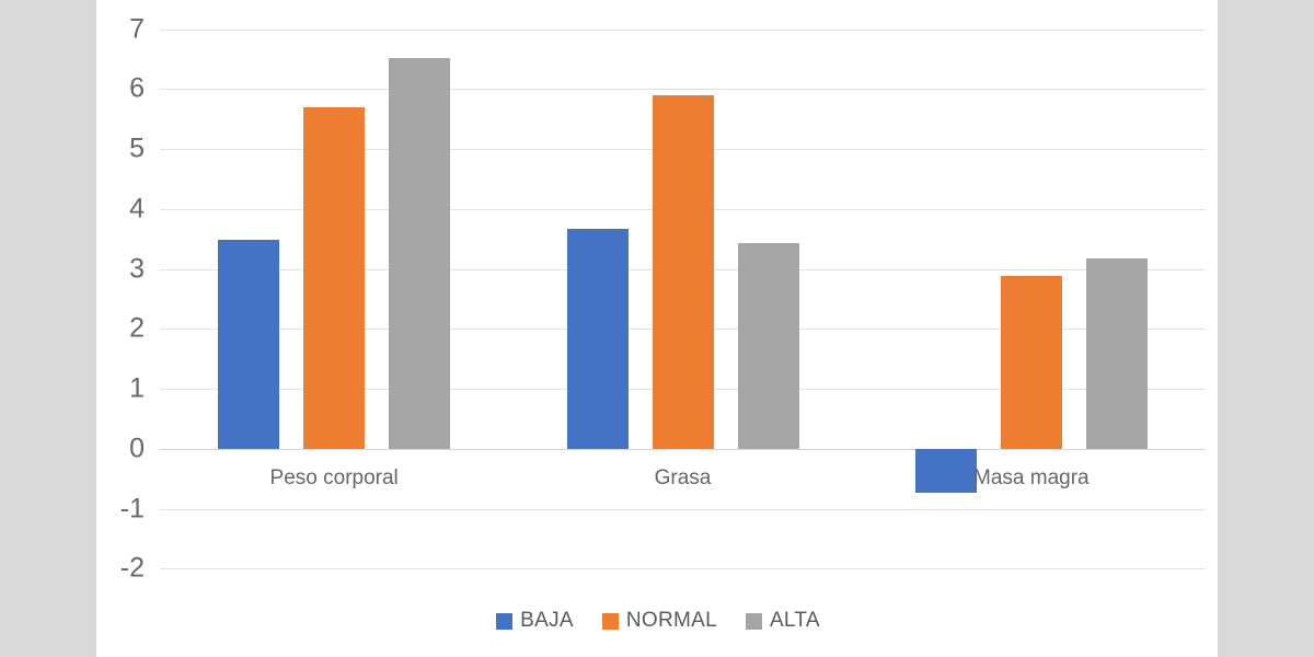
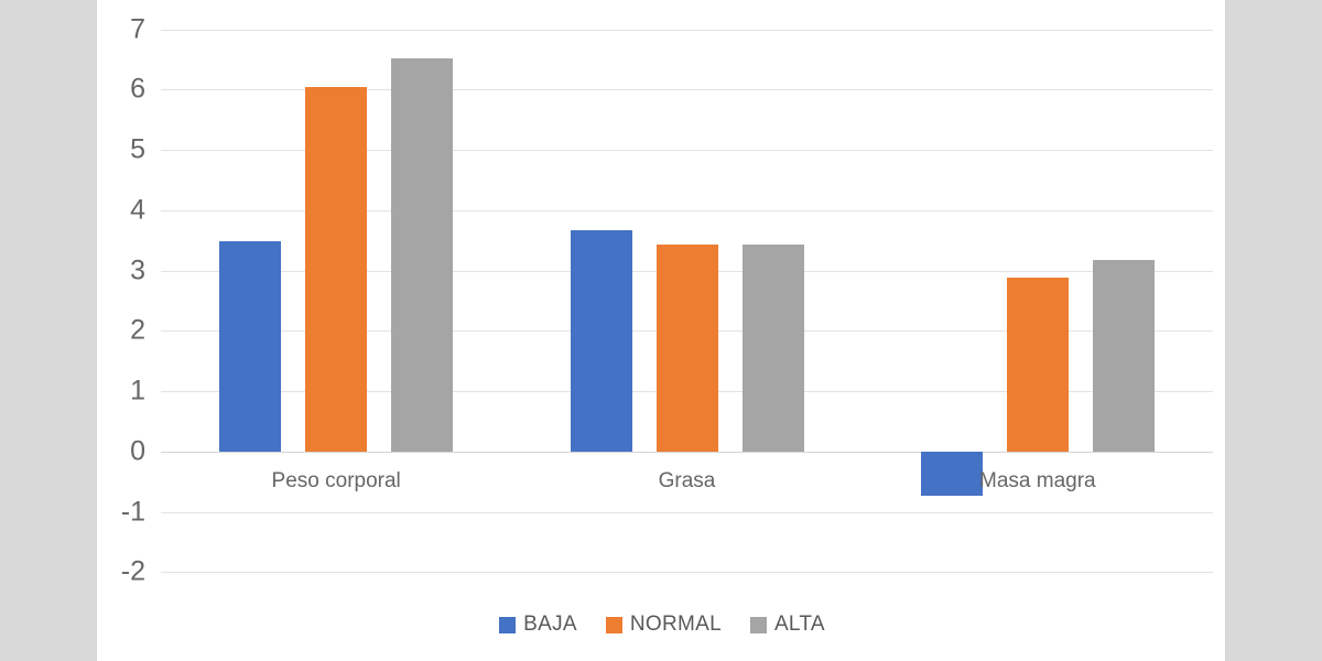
NORMAL/Peso corporal: 5.7 -> 6.0
NORMAL/Grasa: 5.9 -> 3.4
